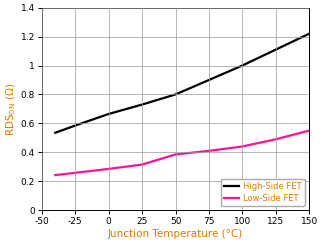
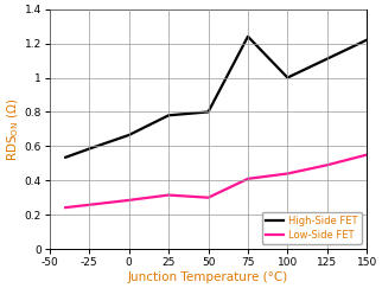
High-Side FET/25: 0.73 -> 0.78
Low-Side FET/50: 0.39 -> 0.30
High-Side FET/75: 0.90 -> 1.24
